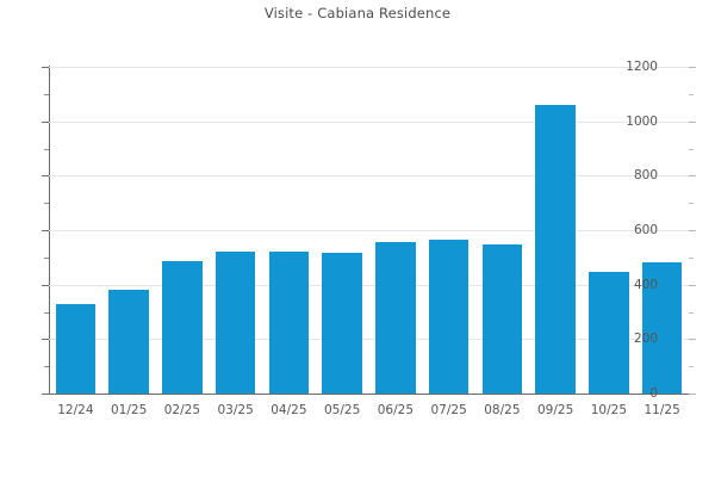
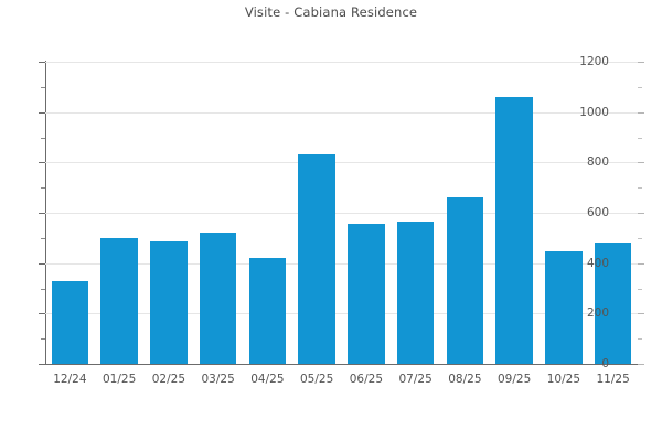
01/25: 380 -> 500
04/25: 520 -> 420
05/25: 520 -> 830
08/25: 550 -> 660
